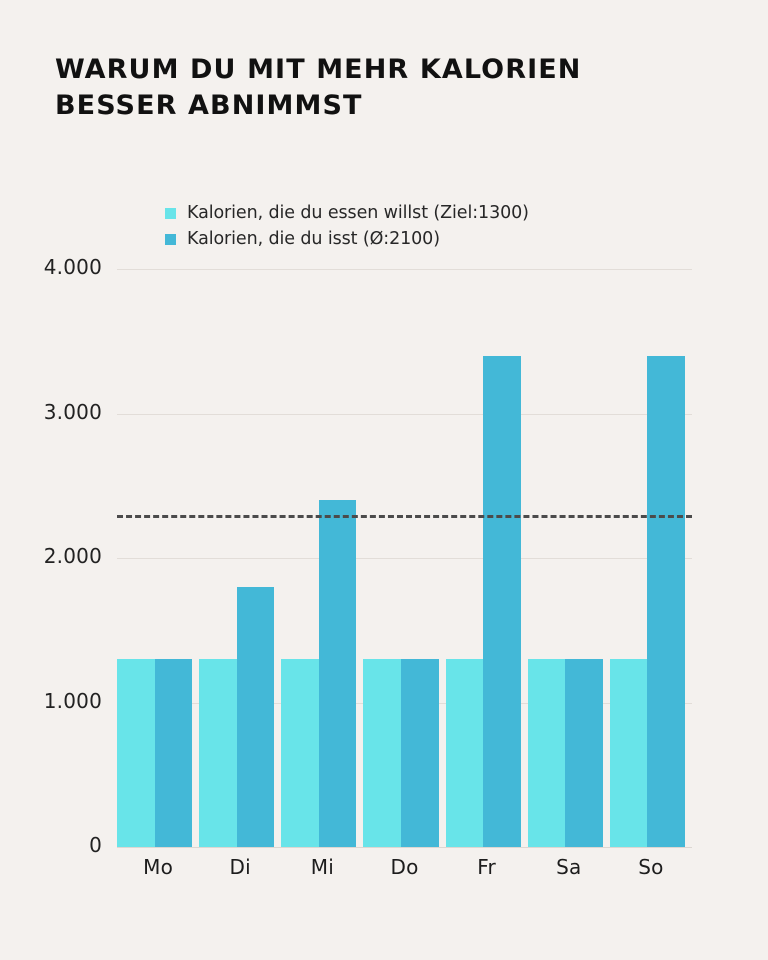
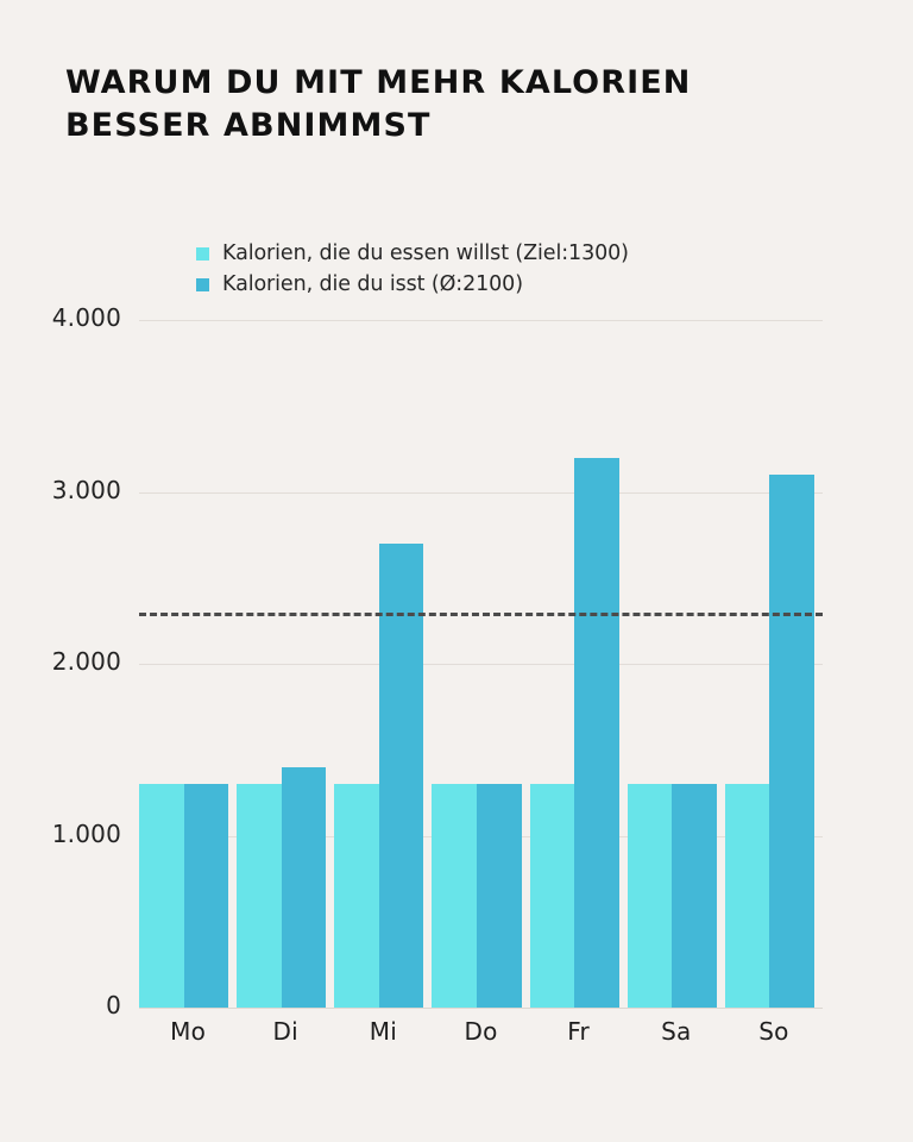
Kalorien, die du isst (Ø:2100)/Di: 1800 -> 1400
Kalorien, die du isst (Ø:2100)/Mi: 2400 -> 2700
Kalorien, die du isst (Ø:2100)/Fr: 3400 -> 3200
Kalorien, die du isst (Ø:2100)/So: 3400 -> 3100
